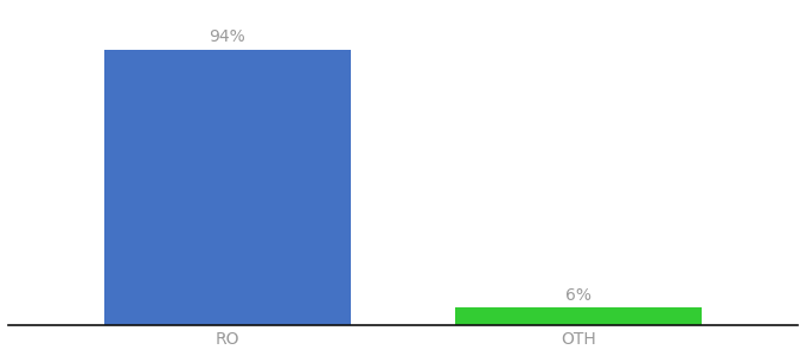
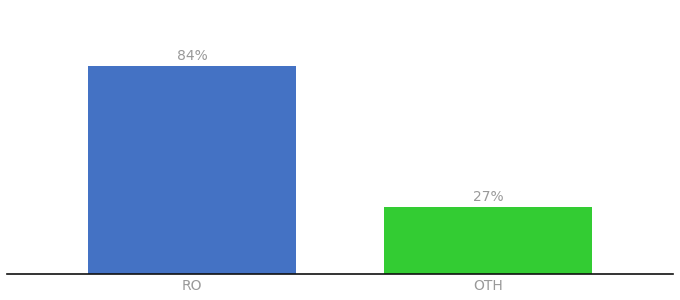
RO: 94% -> 84%
OTH: 6% -> 27%
